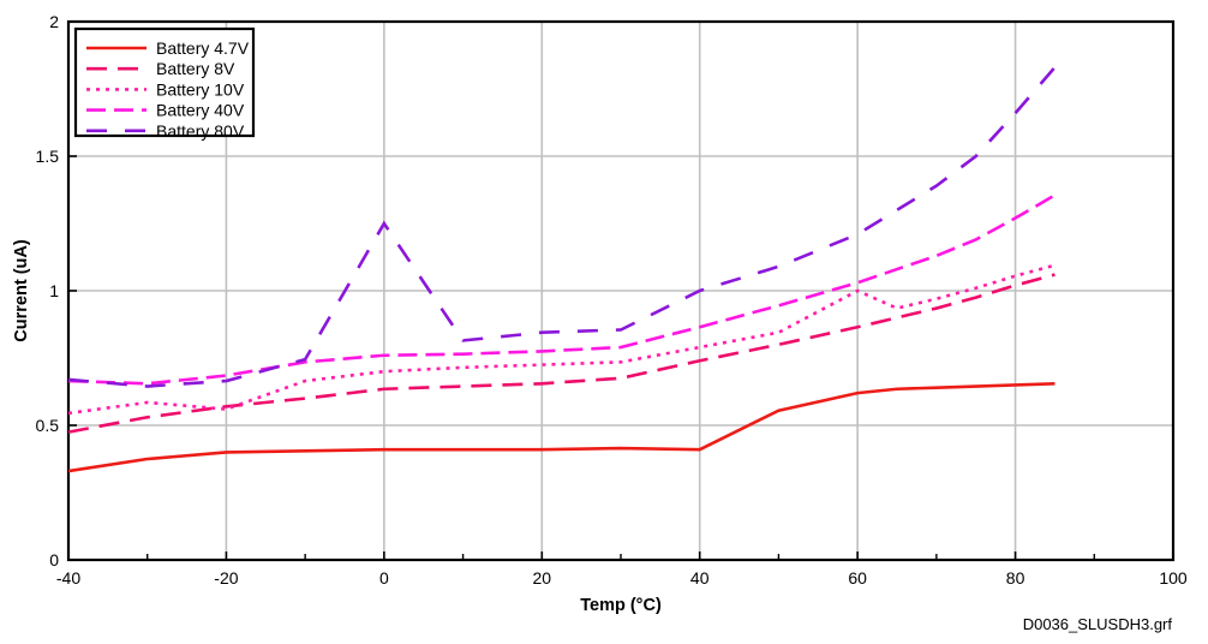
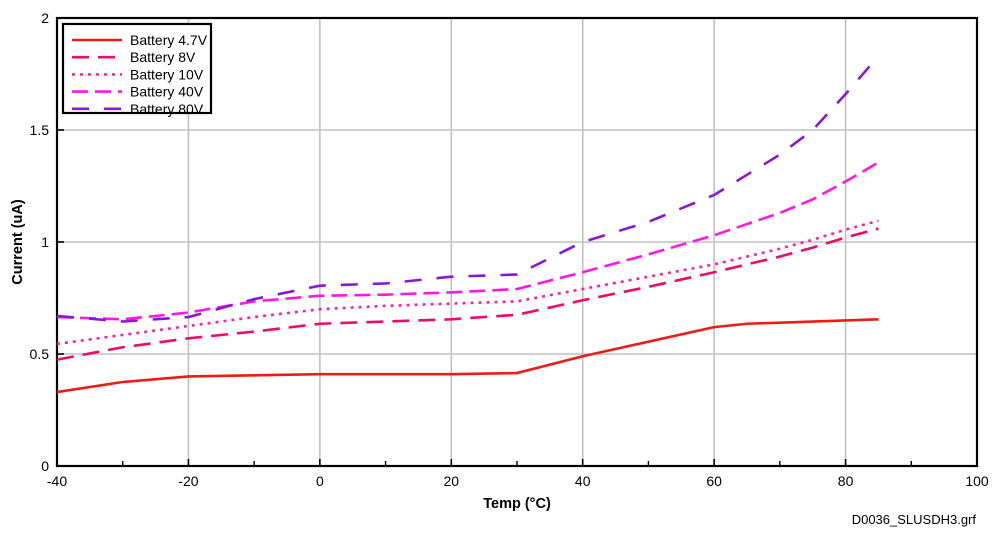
Battery 10V/-20: 0.56 -> 0.62
Battery 80V/0: 1.25 -> 0.81
Battery 4.7V/40: 0.41 -> 0.49
Battery 10V/60: 1.00 -> 0.90
